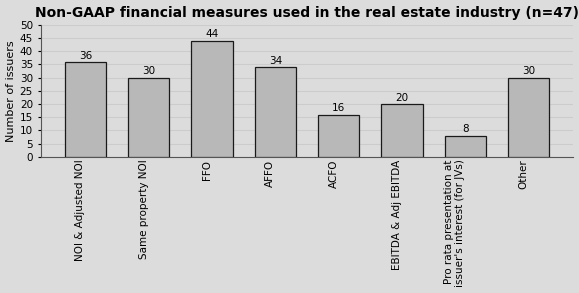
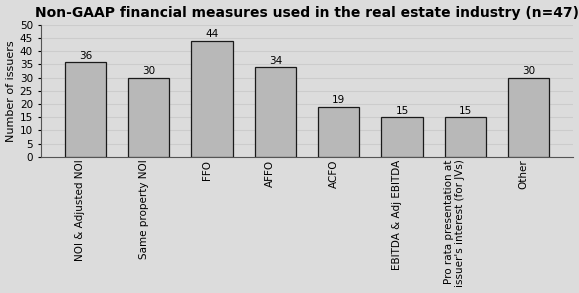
ACFO: 16 -> 19
EBITDA & Adj EBITDA: 20 -> 15
Pro rata presentation at issuer's interest (for JVs): 8 -> 15
